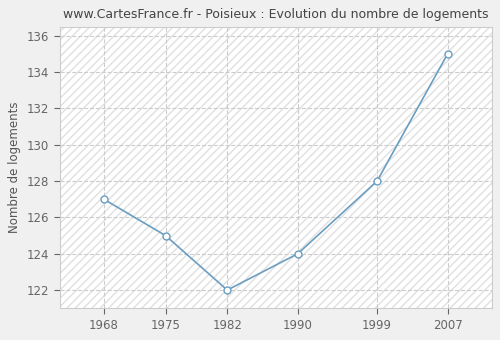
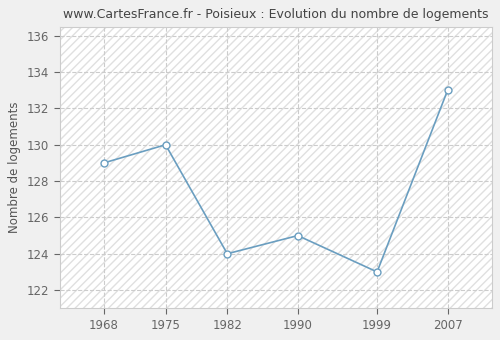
1968: 127 -> 129
1975: 125 -> 130
1982: 122 -> 124
1990: 124 -> 125
1999: 128 -> 123
2007: 135 -> 133
